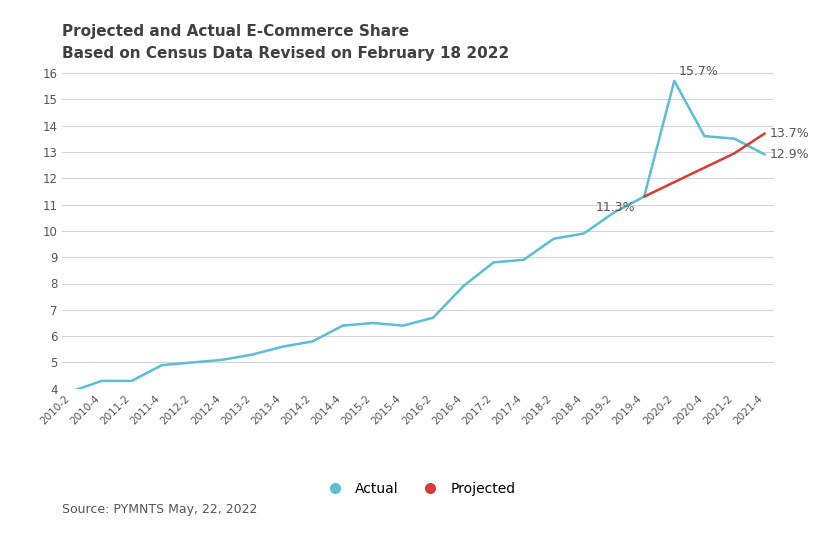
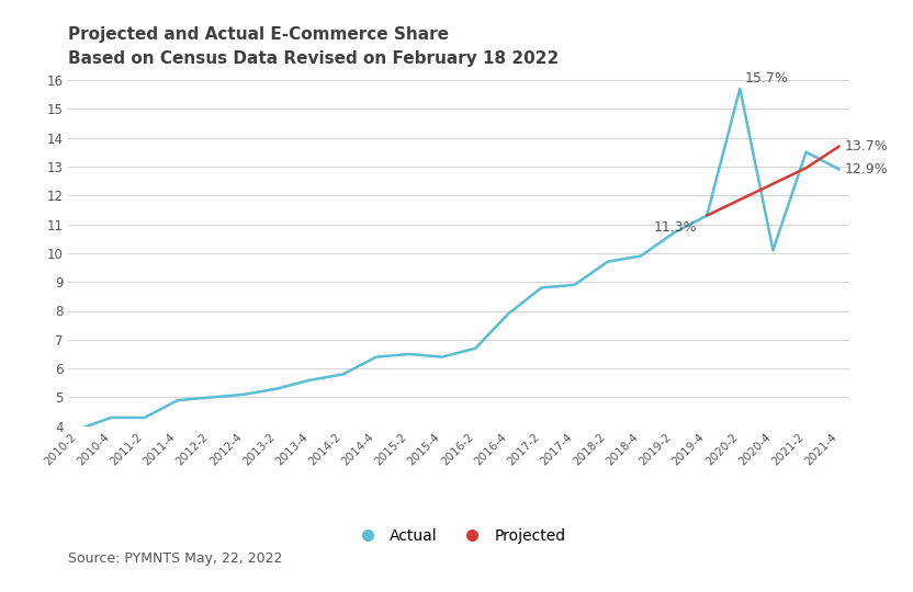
Actual/2020-4: 13.6 -> 10.1
